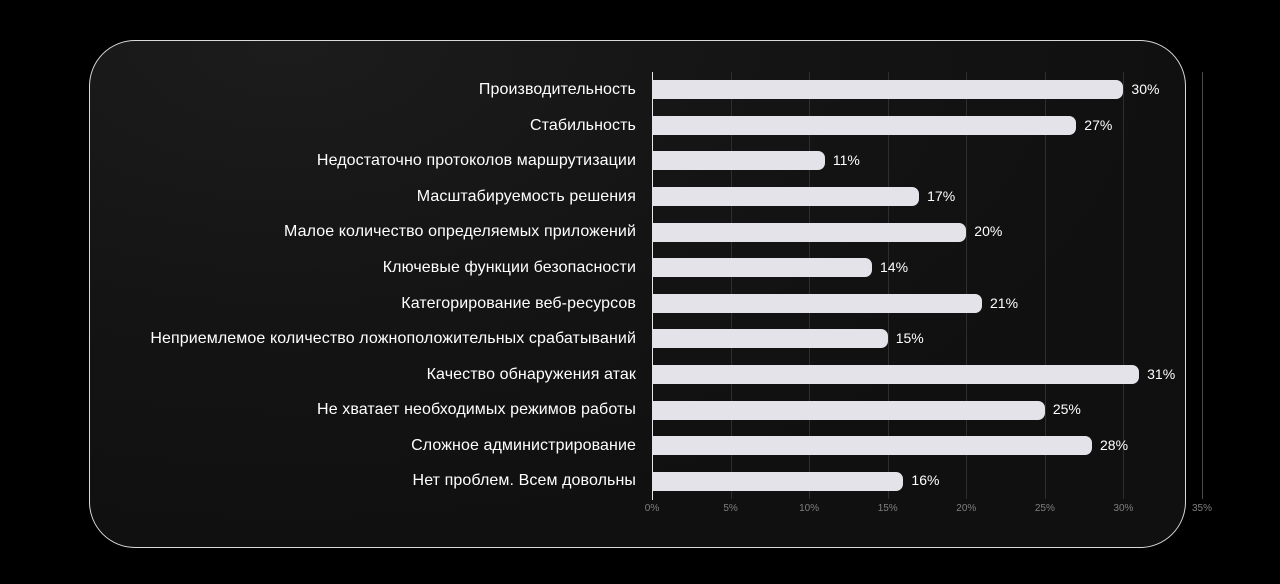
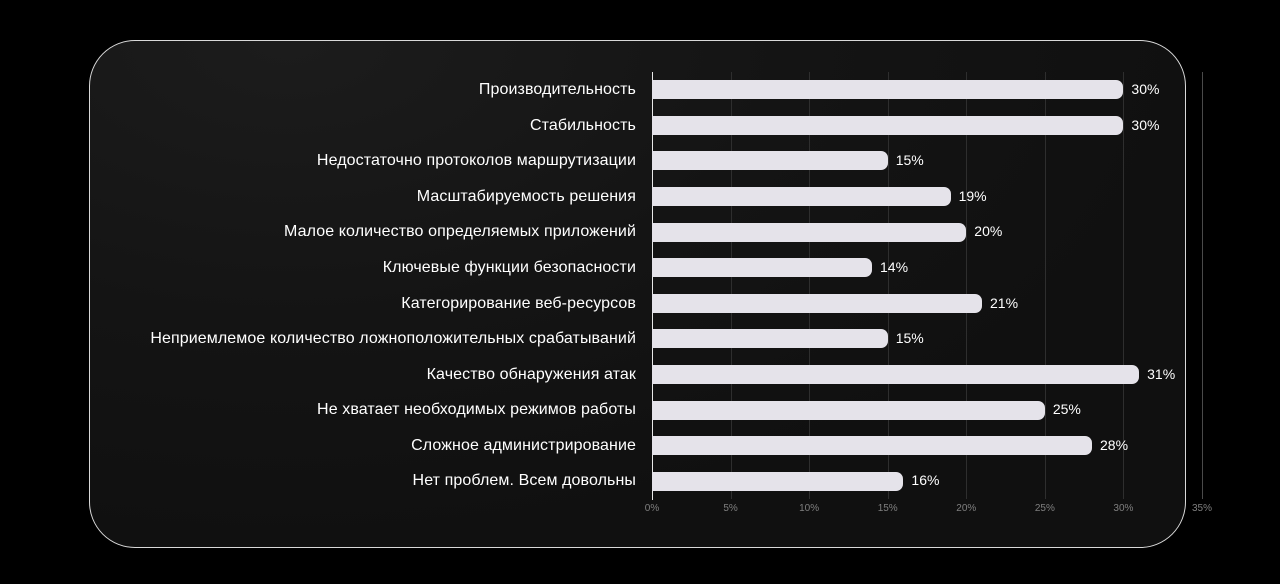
Стабильность: 27% -> 30%
Недостаточно протоколов маршрутизации: 11% -> 15%
Масштабируемость решения: 17% -> 19%
